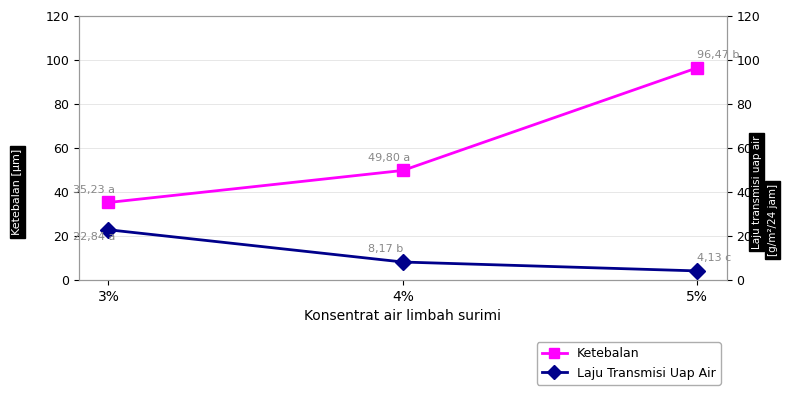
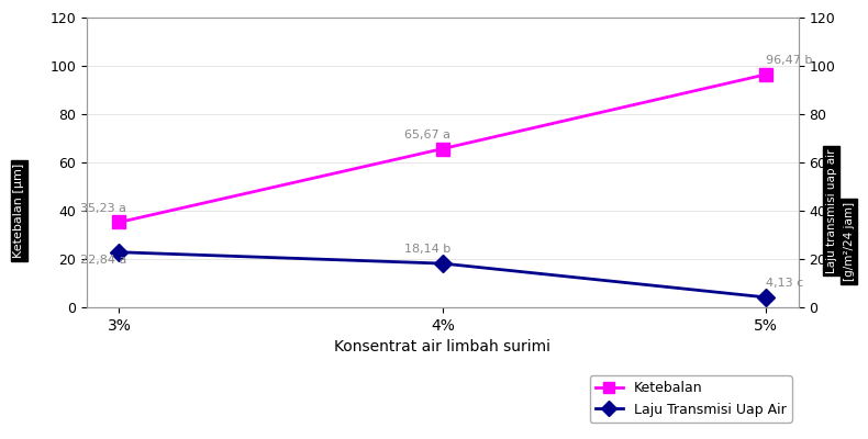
Ketebalan/4%: 49,80 -> 65,67
Laju Transmisi Uap Air/4%: 8,17 -> 18,14
